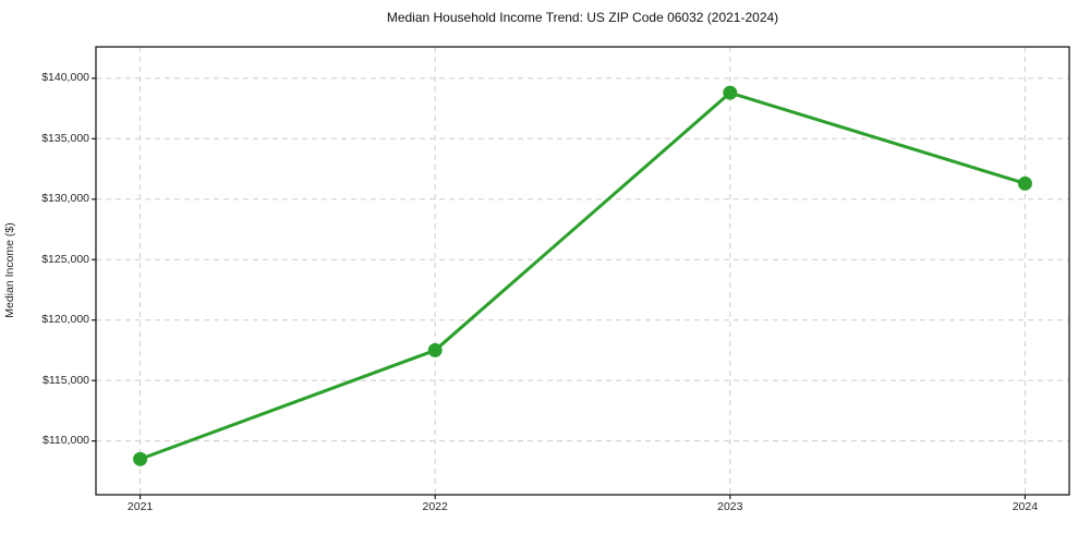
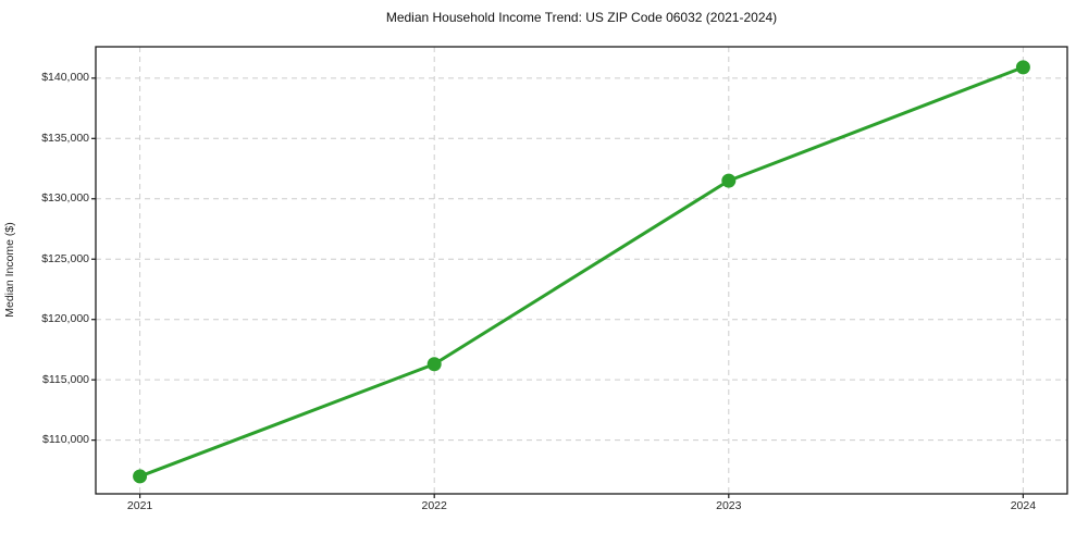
2021: $108500 -> $107000
2022: $117500 -> $116300
2023: $138800 -> $131500
2024: $131300 -> $140900
